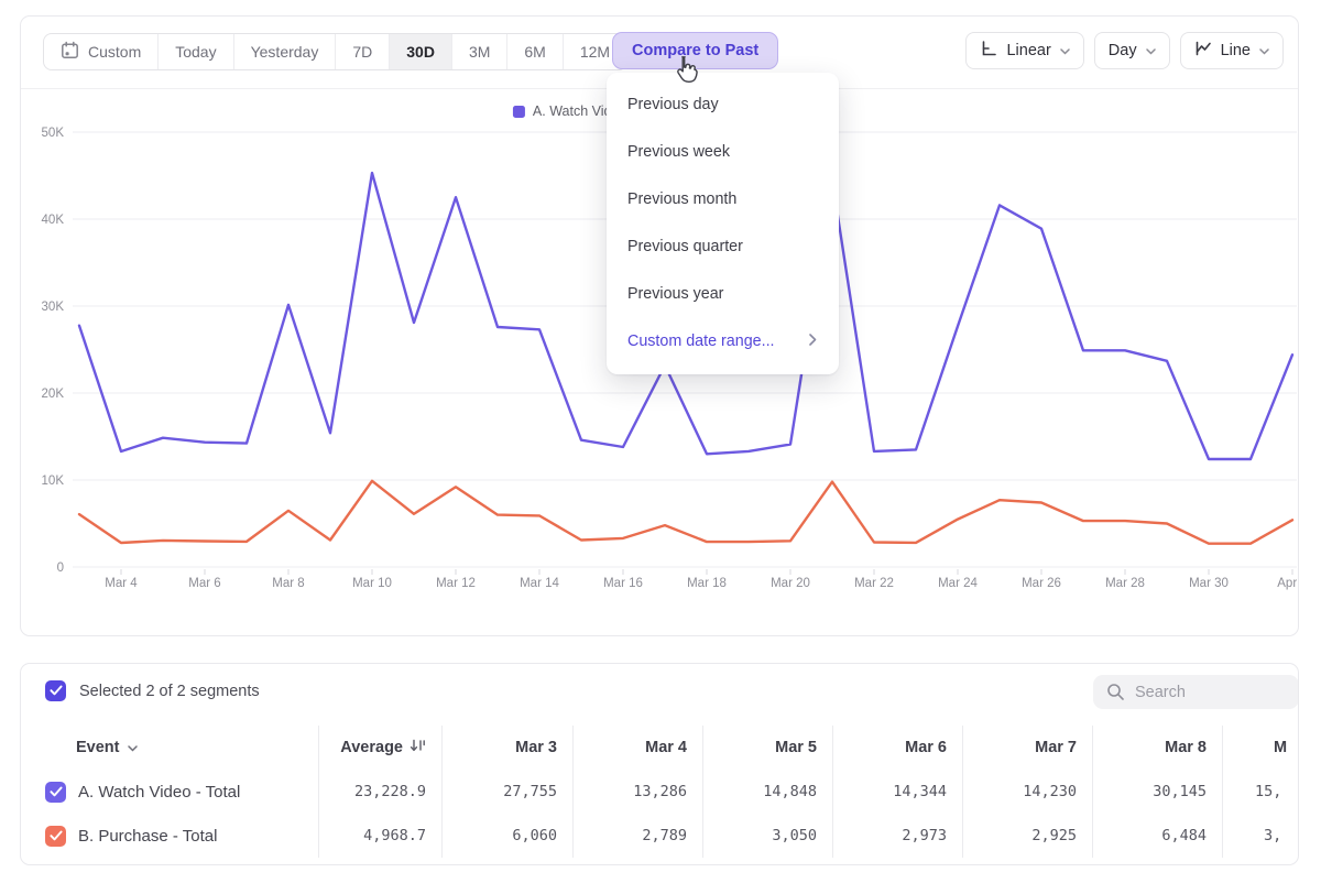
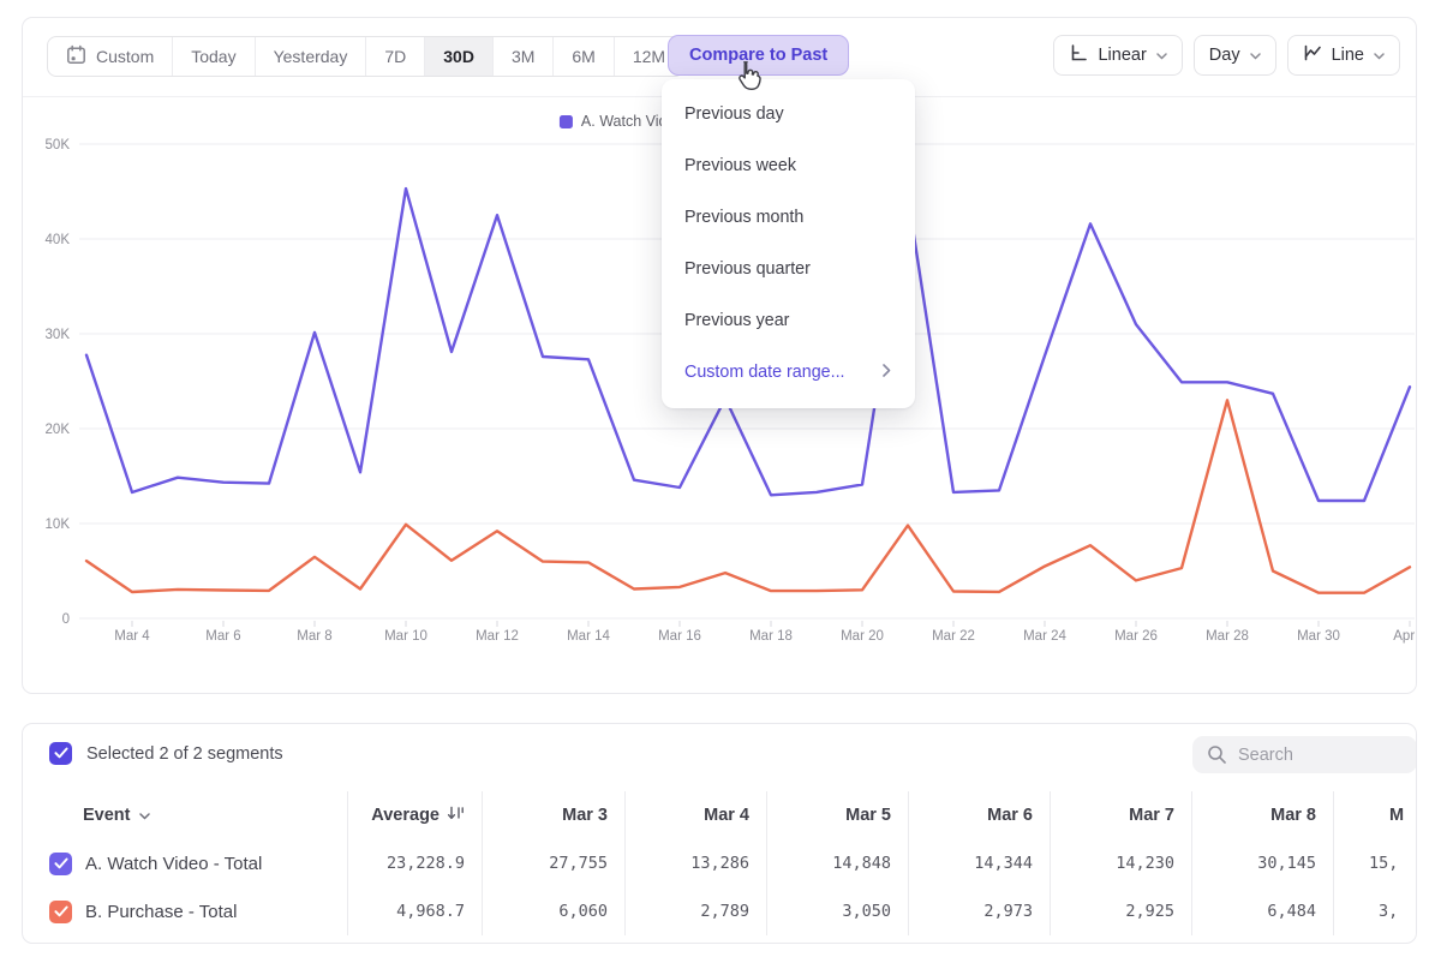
A. Watch Video - Total/Mar 26: 39K -> 31K
B. Purchase - Total/Mar 26: 7K -> 4K
B. Purchase - Total/Mar 28: 5K -> 23K
